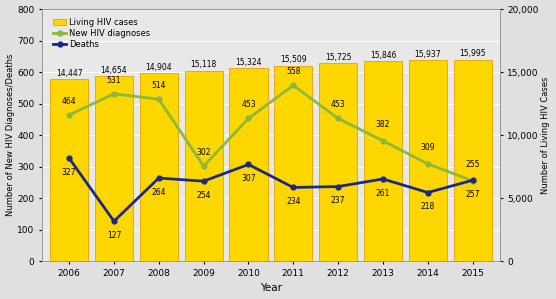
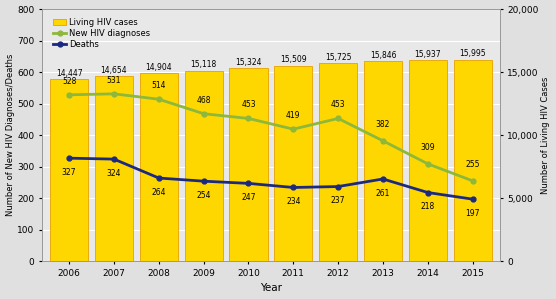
New HIV diagnoses/2006: 464 -> 528
Deaths/2007: 127 -> 324
New HIV diagnoses/2009: 302 -> 468
Deaths/2010: 307 -> 247
New HIV diagnoses/2011: 558 -> 419
Deaths/2015: 257 -> 197
